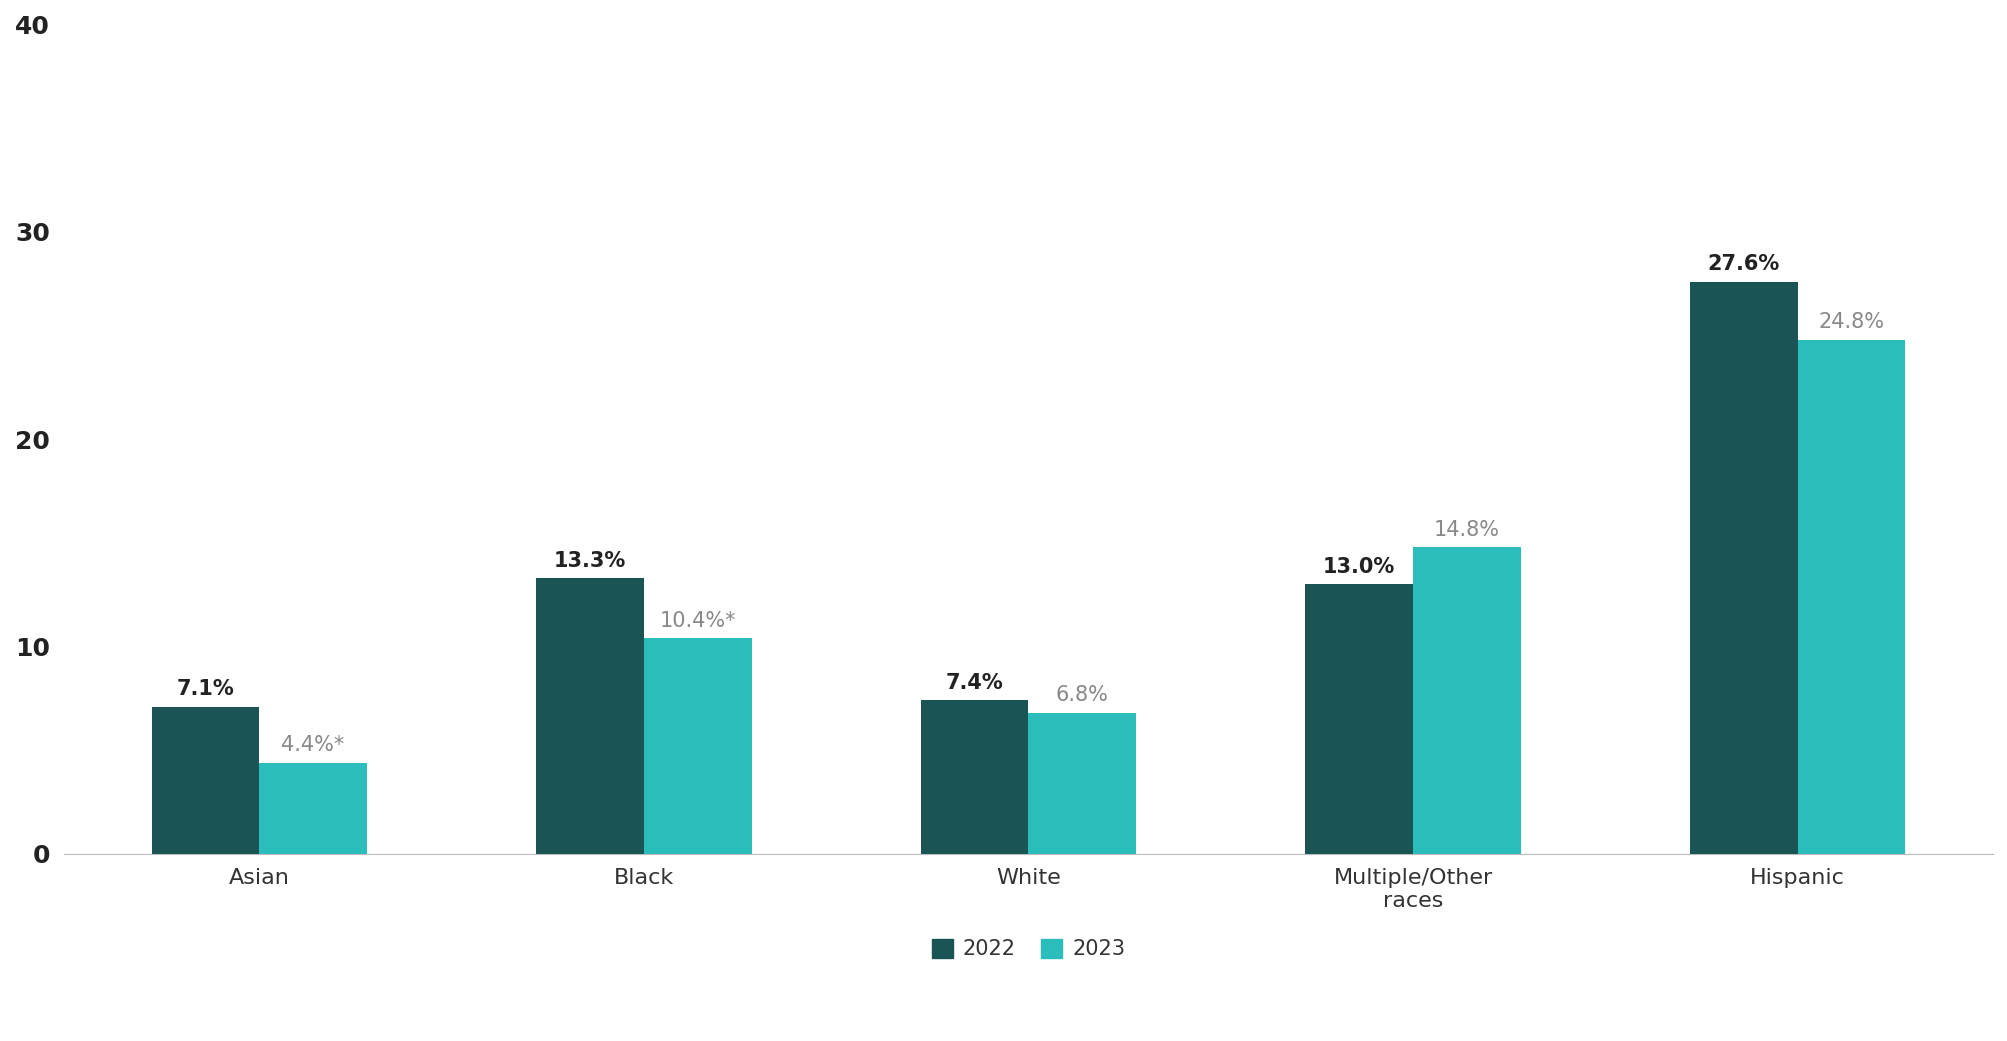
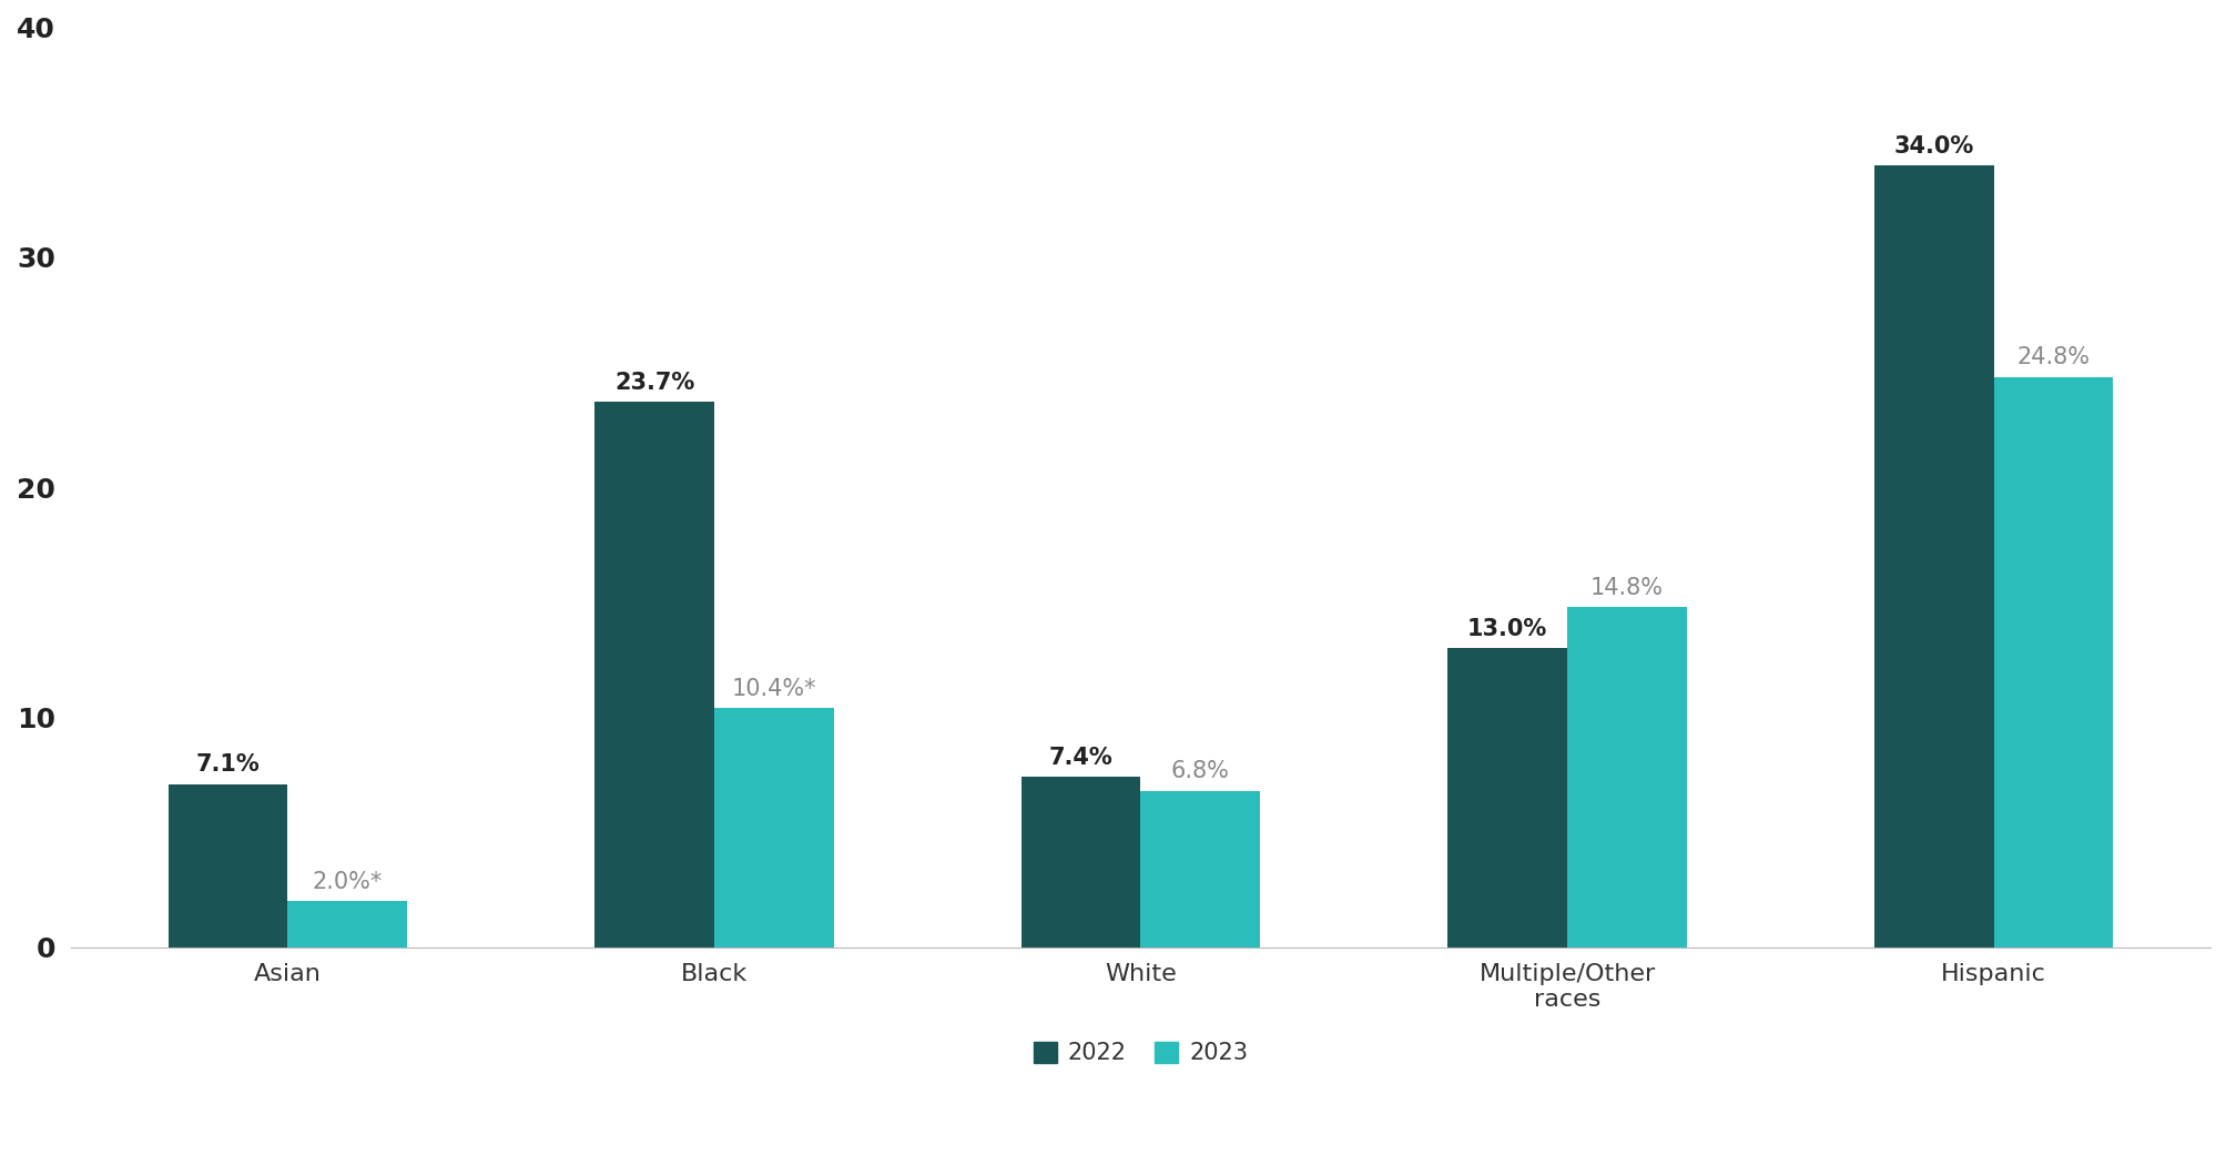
2023/Asian: 4.4%* -> 2.0%*
2022/Black: 13.3% -> 23.7%
2022/Hispanic: 27.6% -> 34.0%
